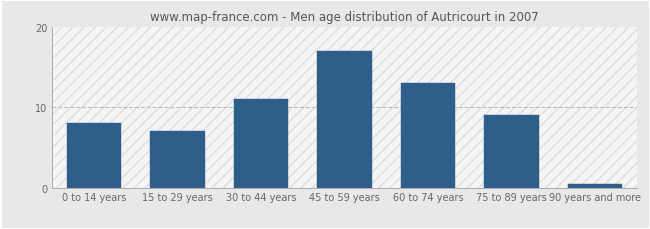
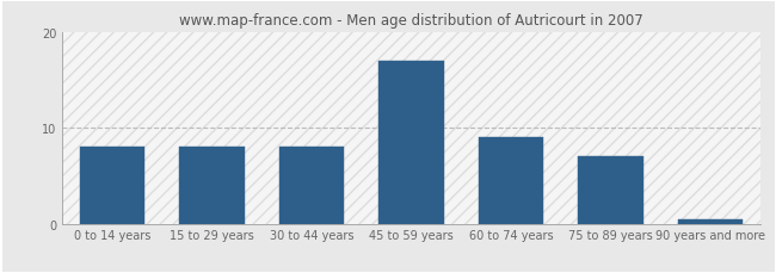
15 to 29 years: 7.0 -> 8.0
30 to 44 years: 11.0 -> 8.0
60 to 74 years: 13.0 -> 9.0
75 to 89 years: 9.0 -> 7.0
